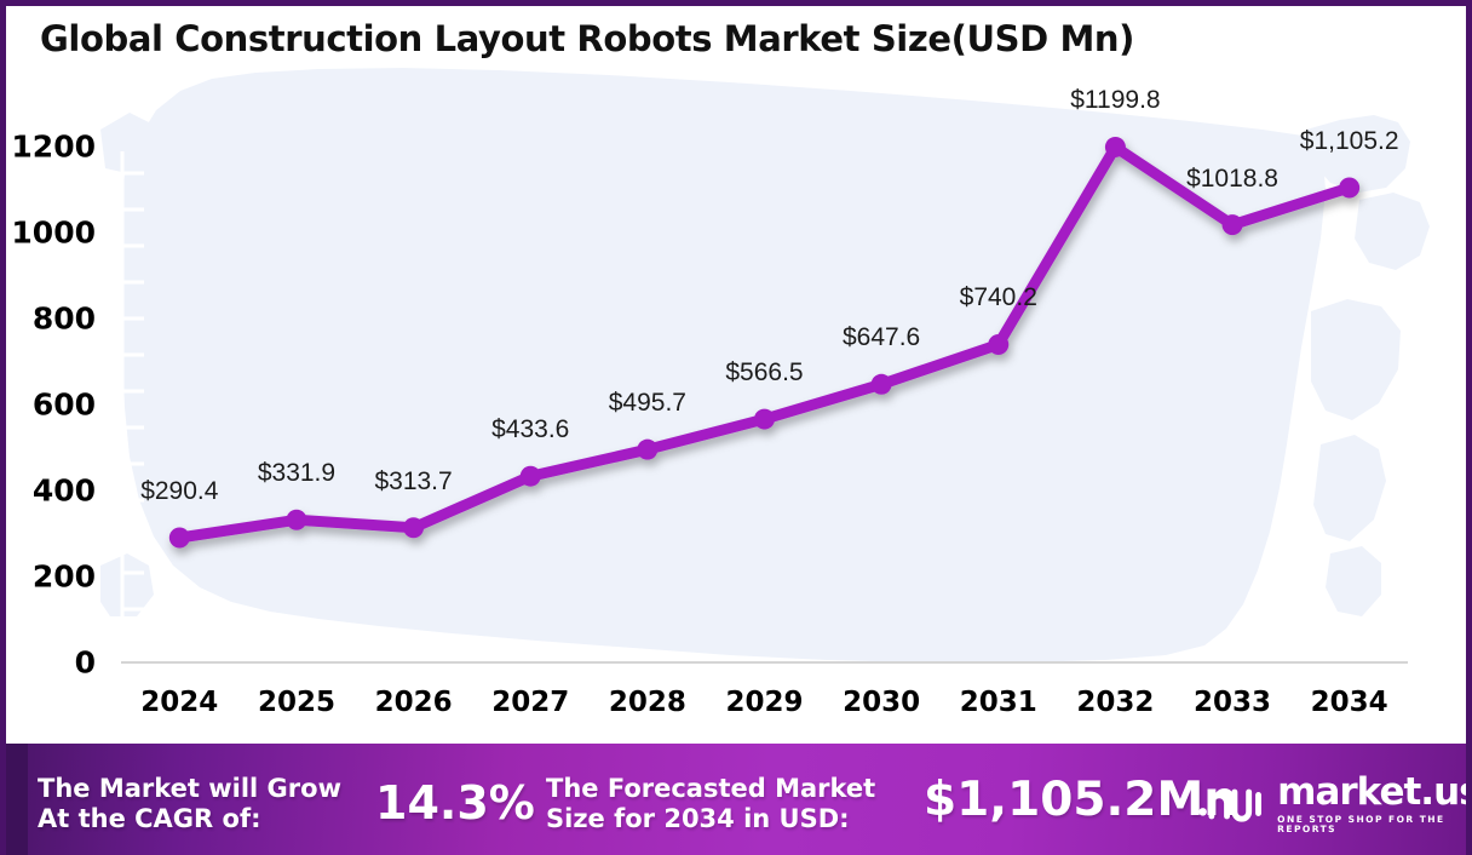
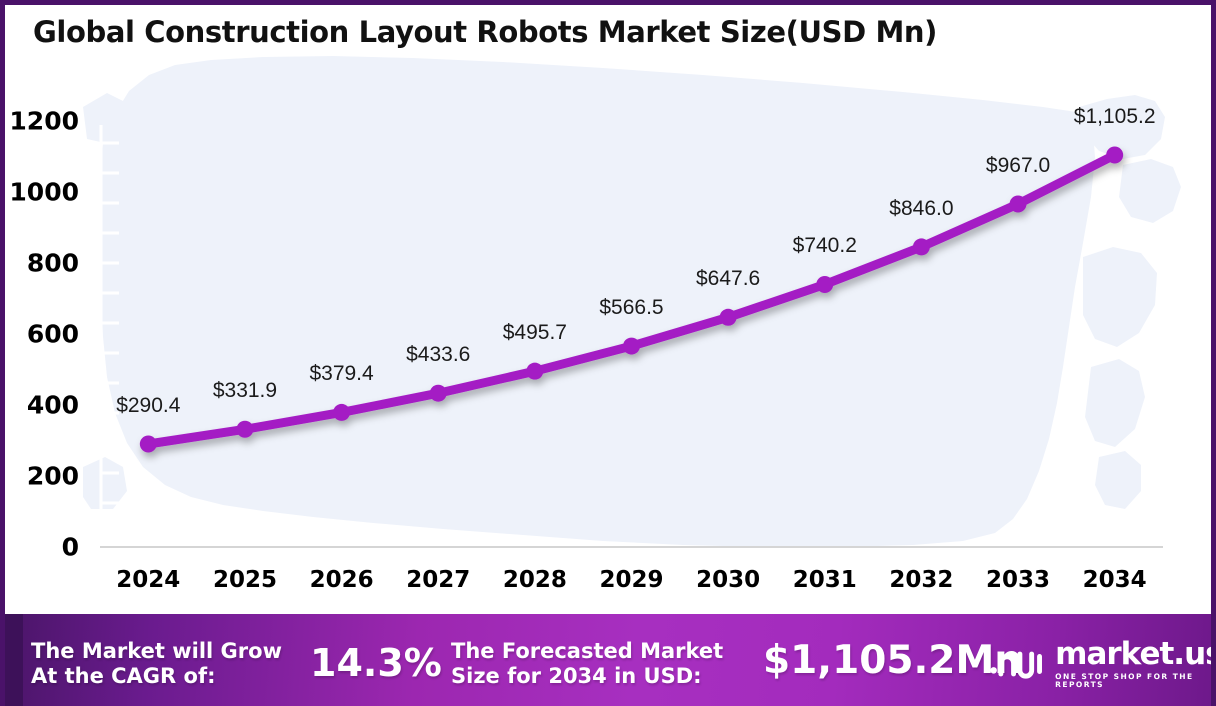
2026: $313.7 -> $379.4
2032: $1199.8 -> $846.0
2033: $1018.8 -> $967.0
